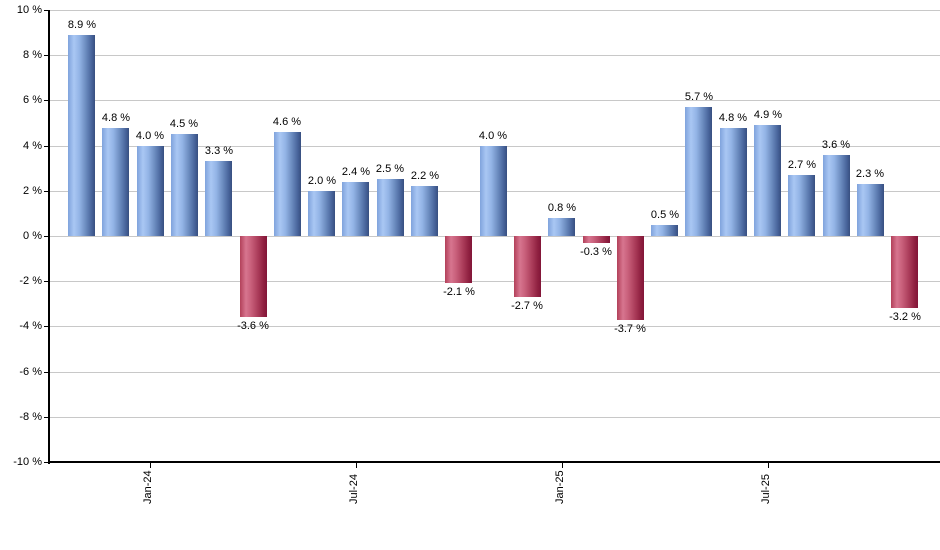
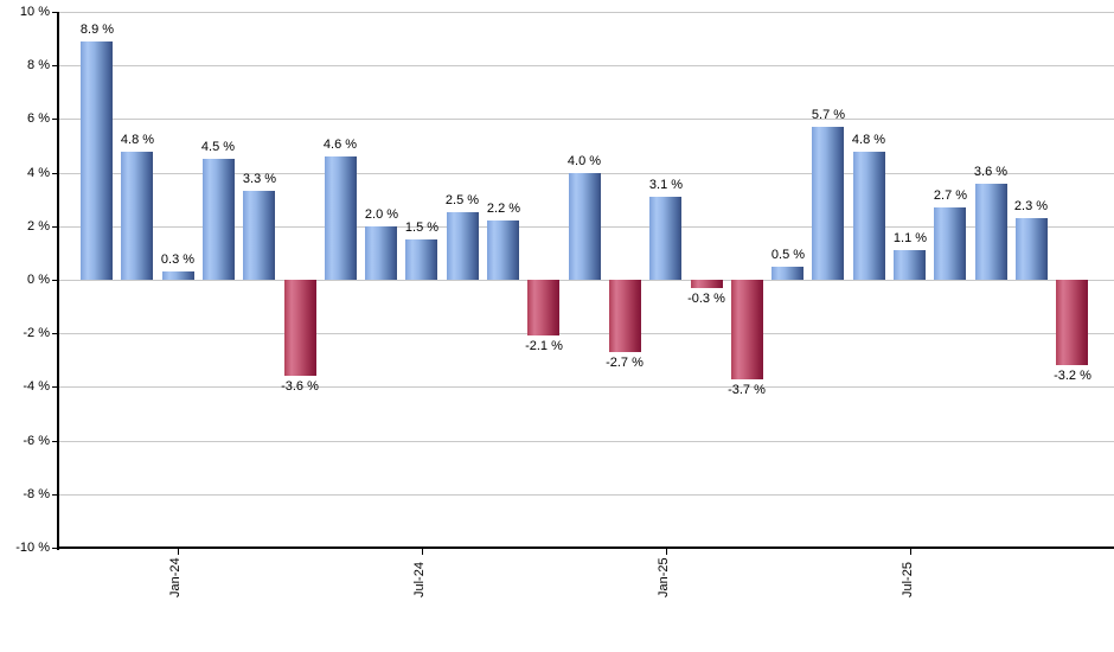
Jan-24: 4.0 -> 0.3
Jul-24: 2.4 -> 1.5
Jan-25: 0.8 -> 3.1
Jul-25: 4.9 -> 1.1
